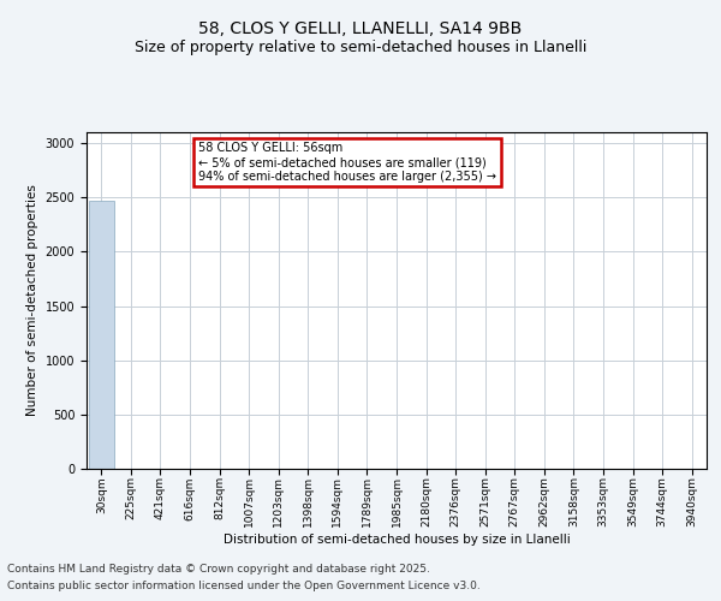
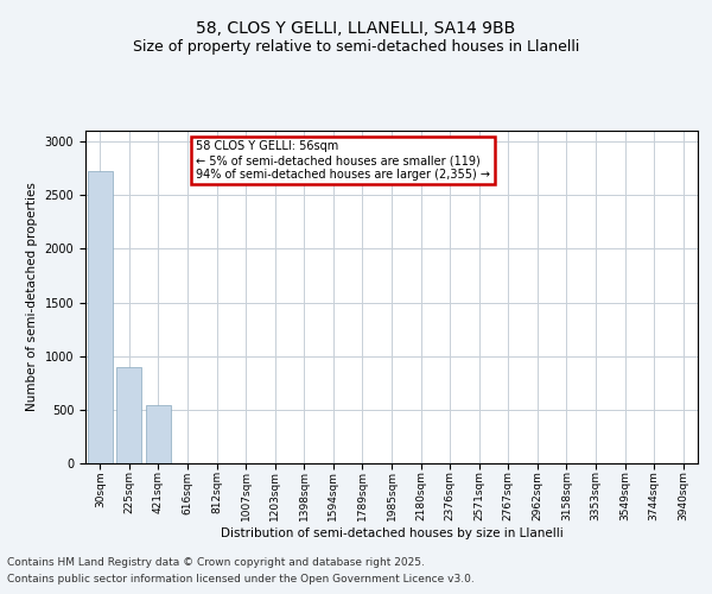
30sqm: 2470 -> 2720
225sqm: 0 -> 900
421sqm: 0 -> 540
